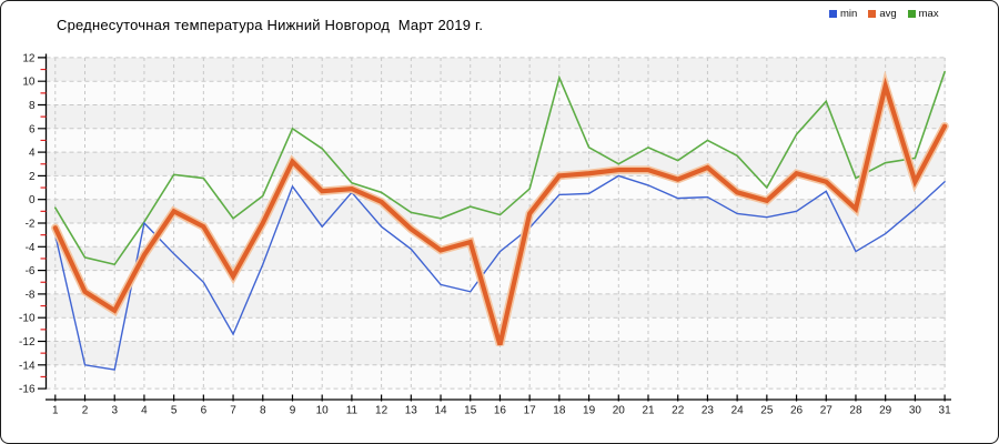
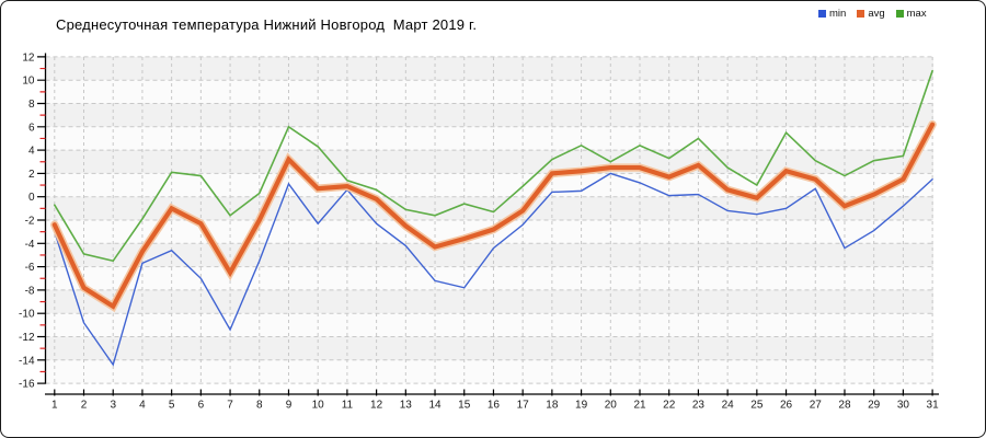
min/2: -14.0 -> -10.8
min/4: -2.0 -> -5.7
avg/16: -12.3 -> -2.8
max/18: 10.3 -> 3.2
max/24: 3.7 -> 2.5
max/27: 8.3 -> 3.1
avg/29: 9.6 -> 0.2
